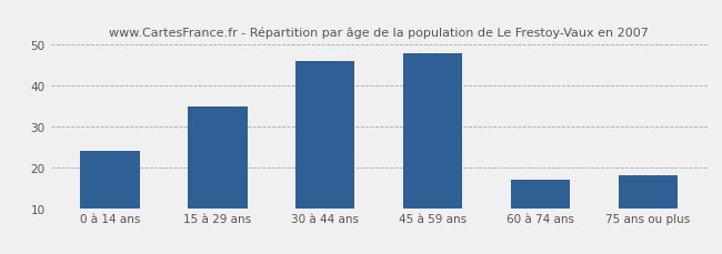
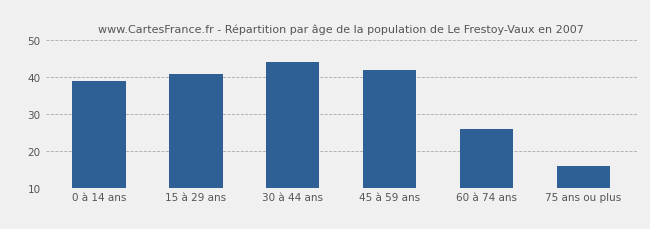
0 à 14 ans: 24 -> 39
15 à 29 ans: 35 -> 41
30 à 44 ans: 46 -> 44
45 à 59 ans: 48 -> 42
60 à 74 ans: 17 -> 26
75 ans ou plus: 18 -> 16
